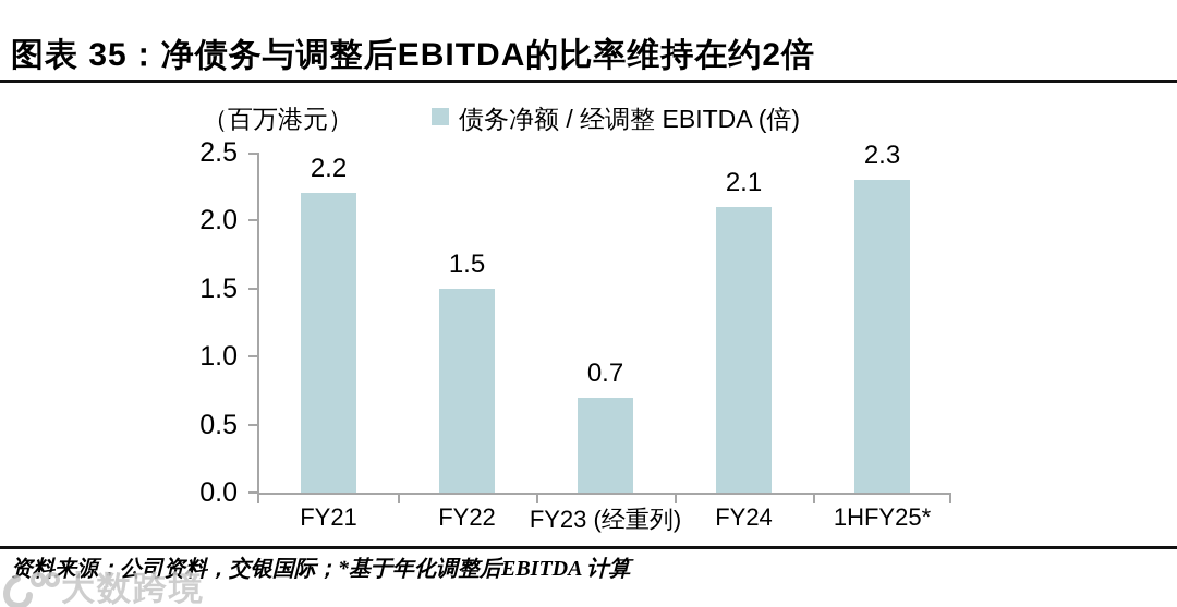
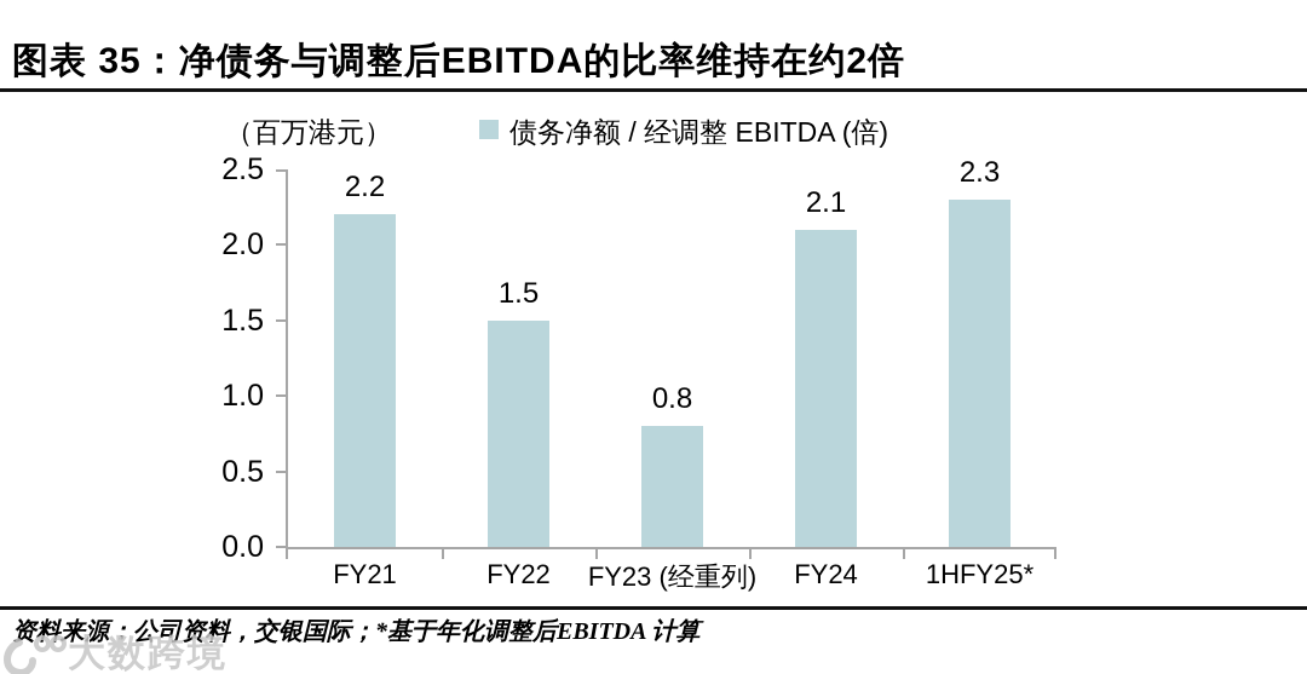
FY23 (经重列): 0.7 -> 0.8
